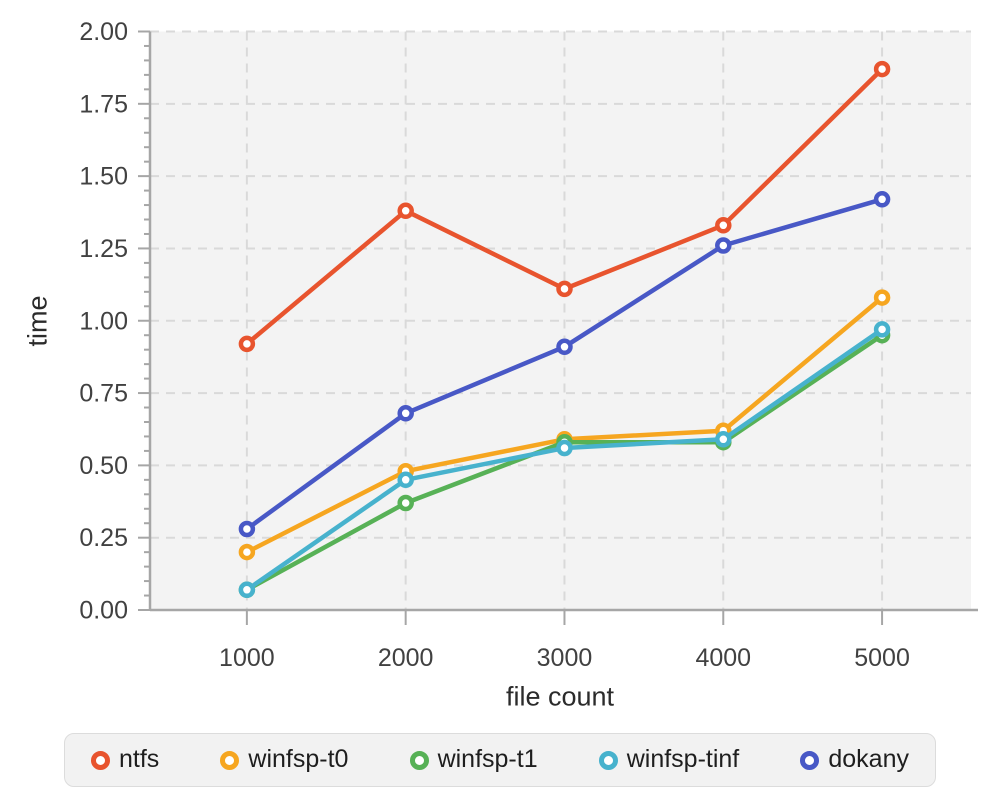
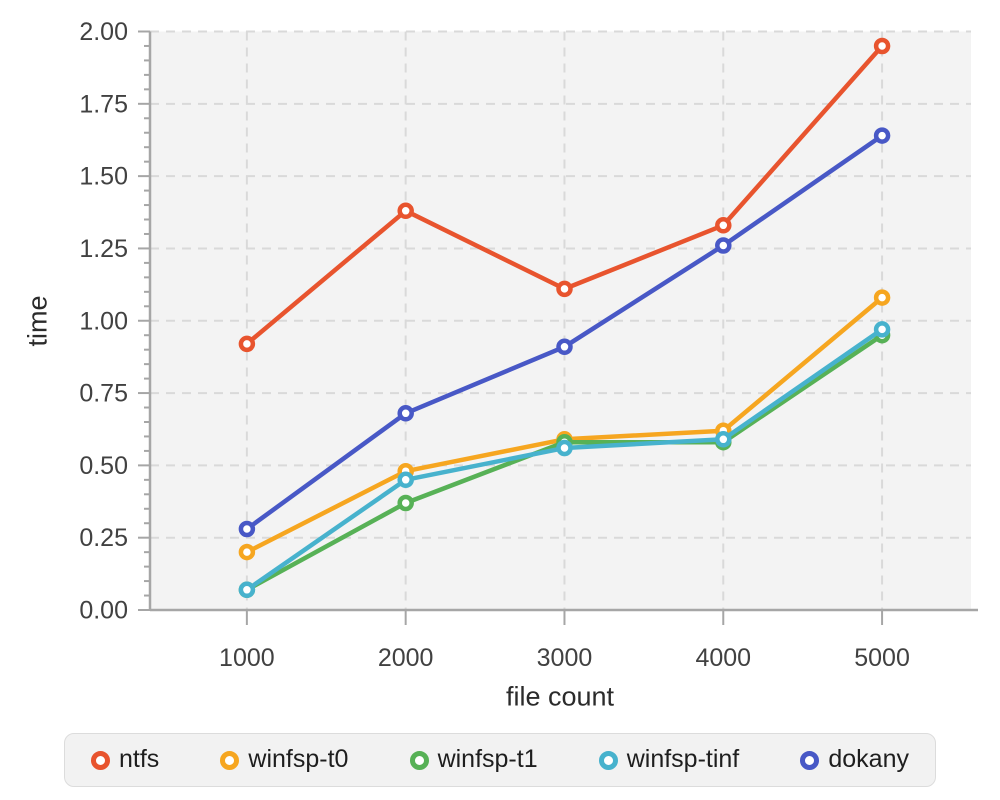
ntfs/5000: 1.87 -> 1.95
dokany/5000: 1.42 -> 1.64
